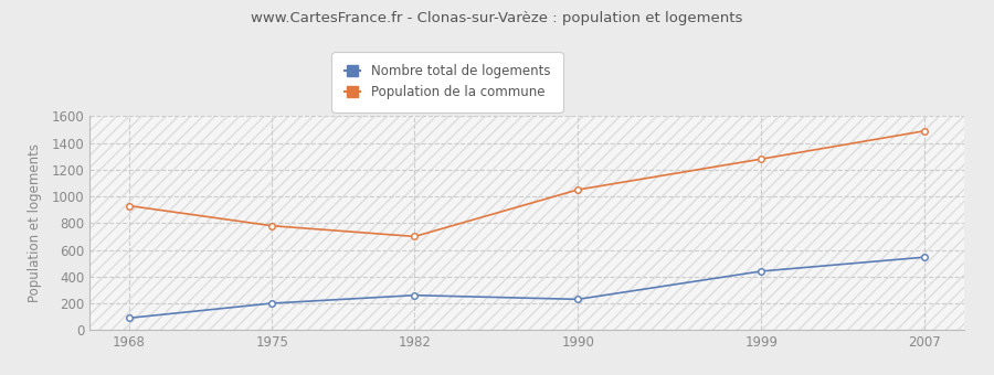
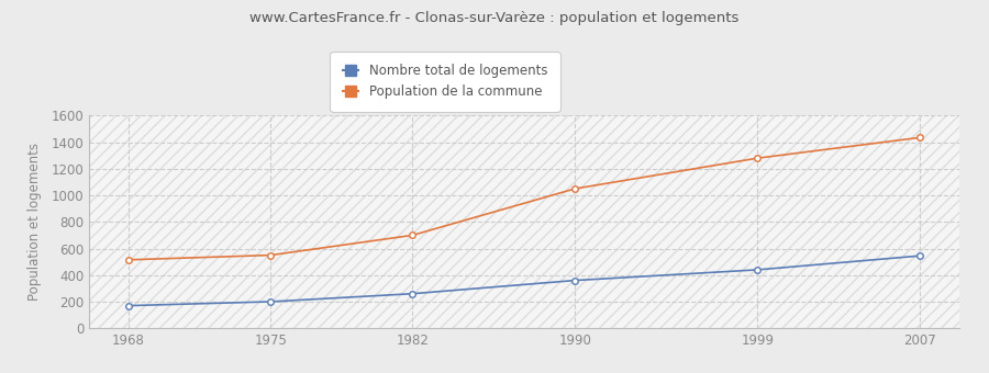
Nombre total de logements/1968: 90 -> 170
Population de la commune/1968: 930 -> 520
Population de la commune/1975: 780 -> 550
Nombre total de logements/1990: 230 -> 360
Population de la commune/2007: 1490 -> 1440
